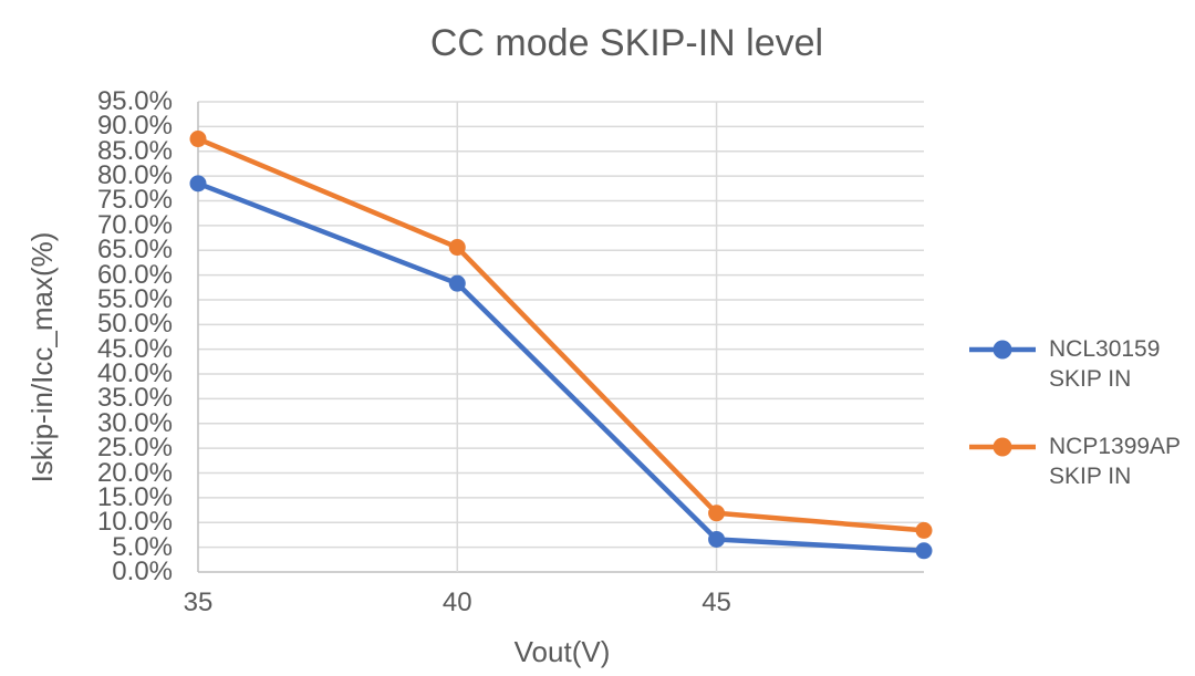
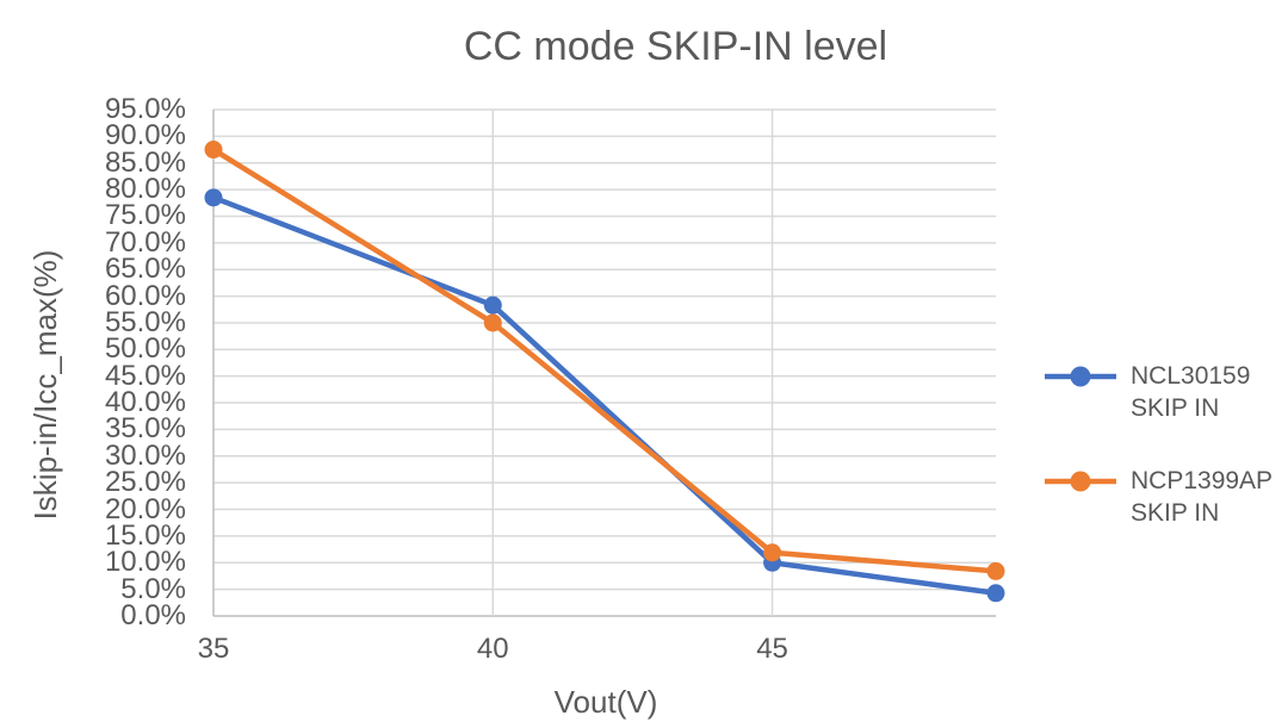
NCP1399AP SKIP IN/40: 66% -> 55%
NCL30159 SKIP IN/45: 7% -> 10%
